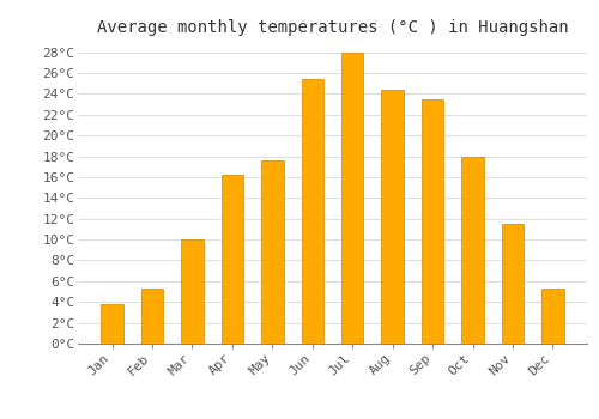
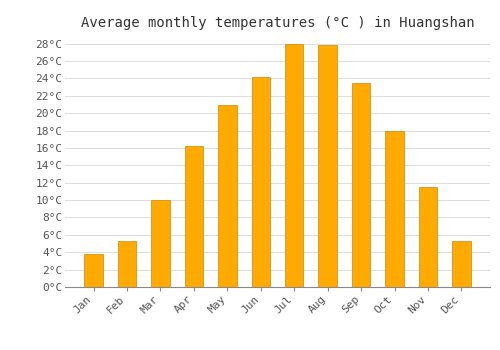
May: 17.6°C -> 21.0°C
Jun: 25.4°C -> 24.2°C
Aug: 24.4°C -> 27.9°C
